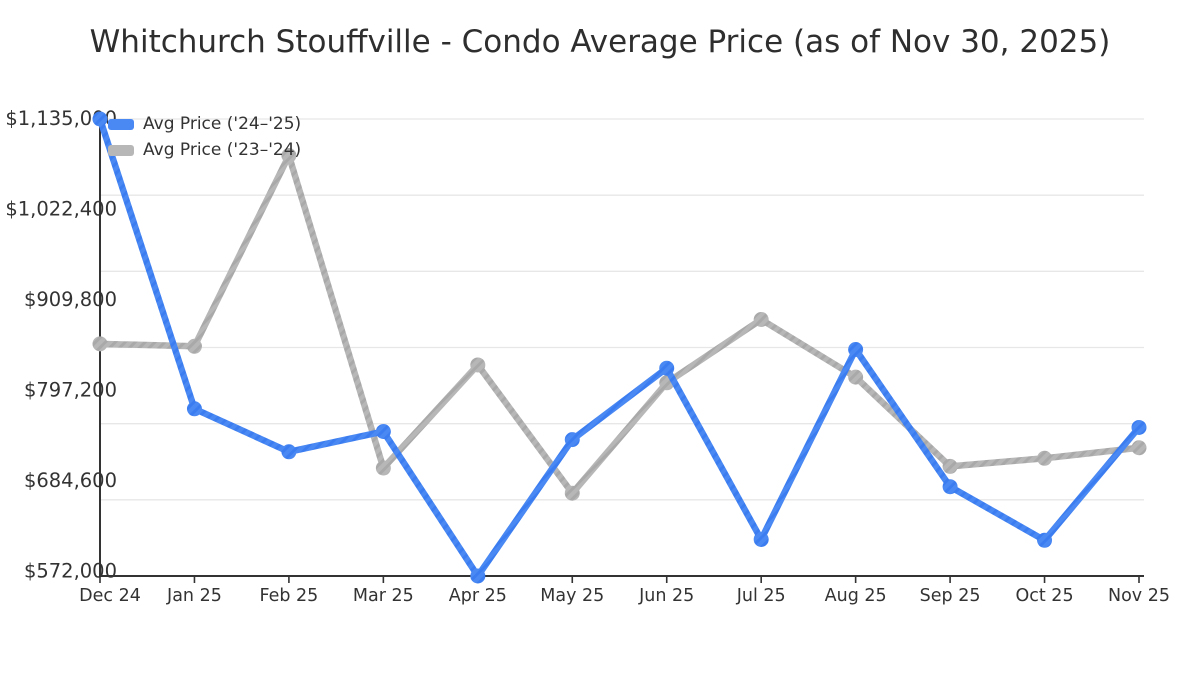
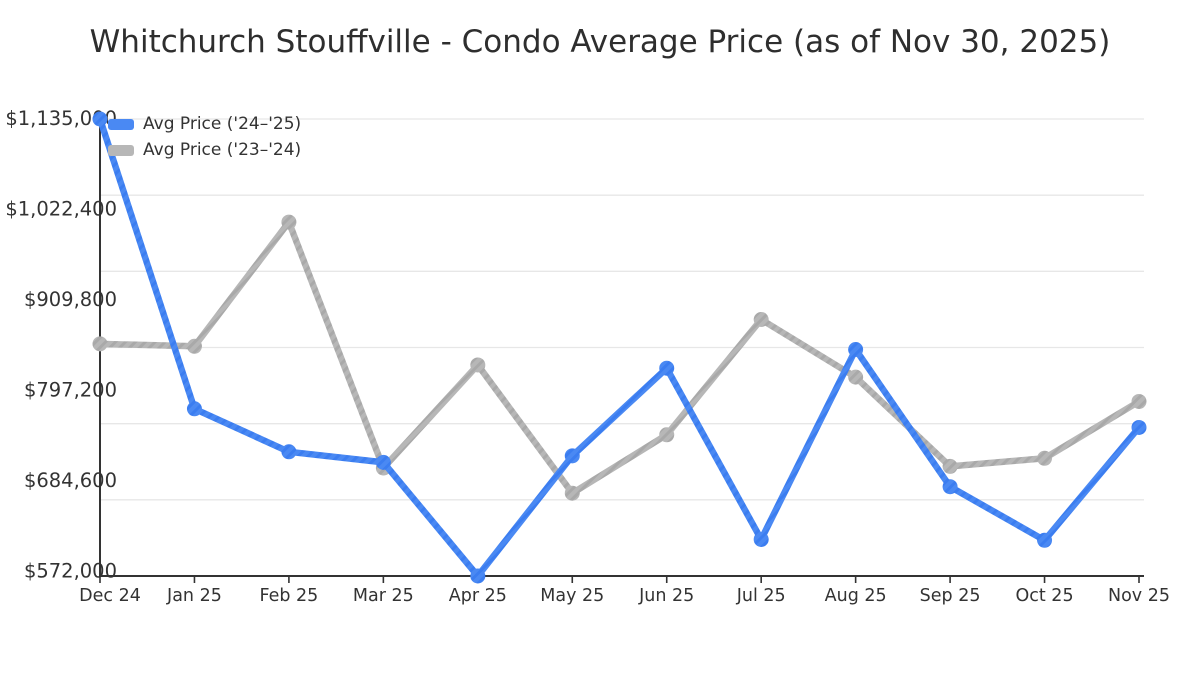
Avg Price ('23–'24)/Feb 25: $1090000 -> $1010000
Avg Price ('24–'25)/Mar 25: $750000 -> $710000
Avg Price ('24–'25)/May 25: $740000 -> $720000
Avg Price ('23–'24)/Jun 25: $810000 -> $750000
Avg Price ('23–'24)/Nov 25: $730000 -> $790000
